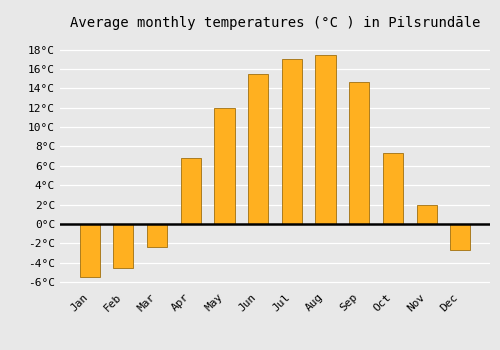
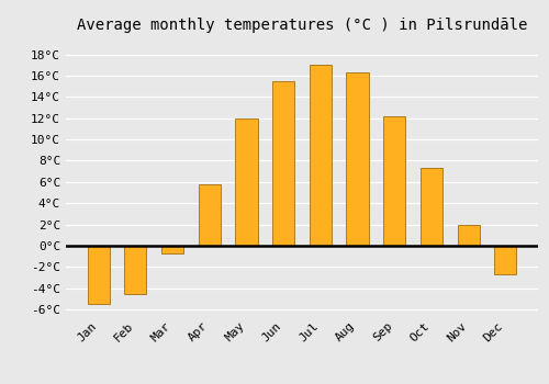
Mar: -2.4°C -> -0.7°C
Apr: 6.8°C -> 5.8°C
Aug: 17.4°C -> 16.3°C
Sep: 14.6°C -> 12.2°C
